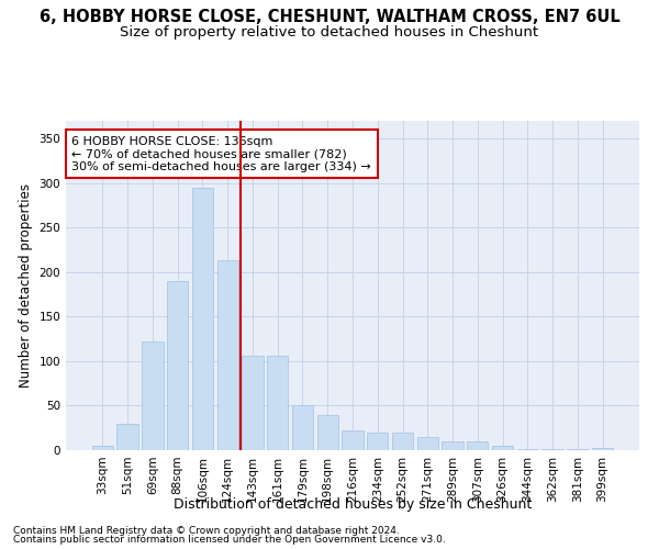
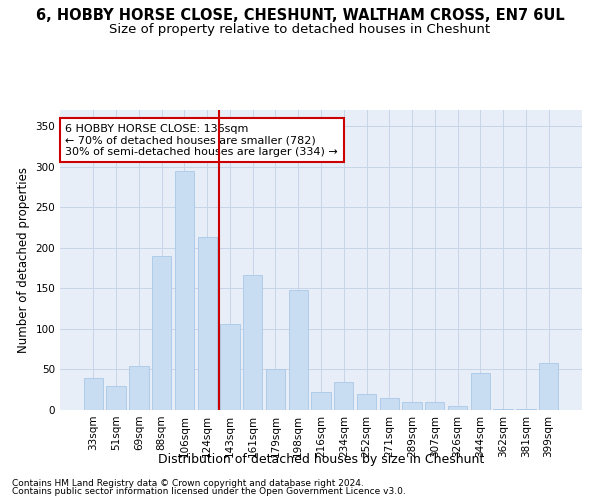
33sqm: 5 -> 40
69sqm: 122 -> 54
161sqm: 106 -> 166
198sqm: 40 -> 148
234sqm: 20 -> 34
344sqm: 1 -> 46
399sqm: 3 -> 58
